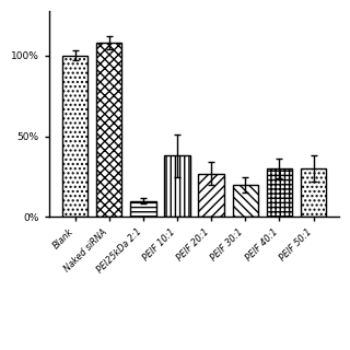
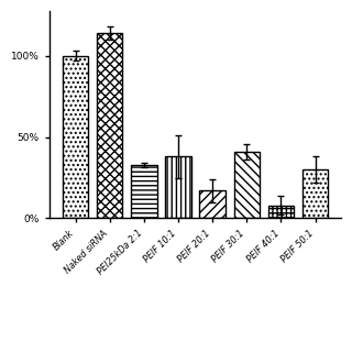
Naked siRNA: 108% -> 114%
PEI25kDa 2:1: 10% -> 33%
PEIF 20:1: 27% -> 17%
PEIF 30:1: 20% -> 41%
PEIF 40:1: 30% -> 8%
